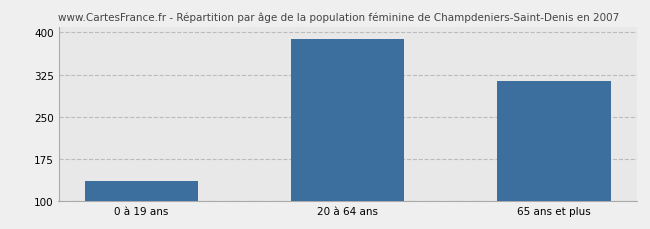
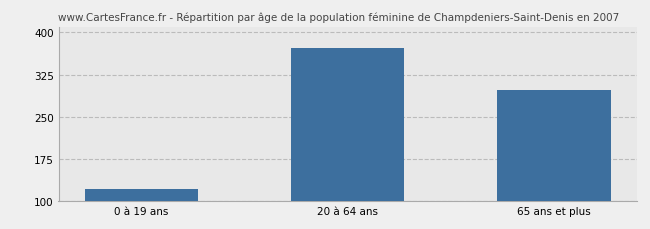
0 à 19 ans: 137 -> 122
20 à 64 ans: 388 -> 372
65 ans et plus: 313 -> 298
